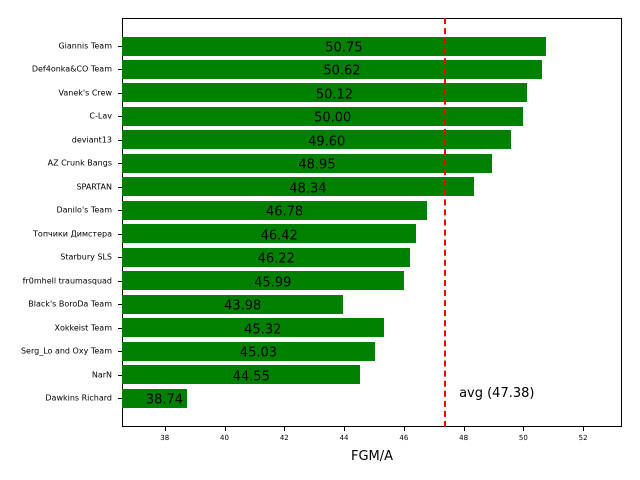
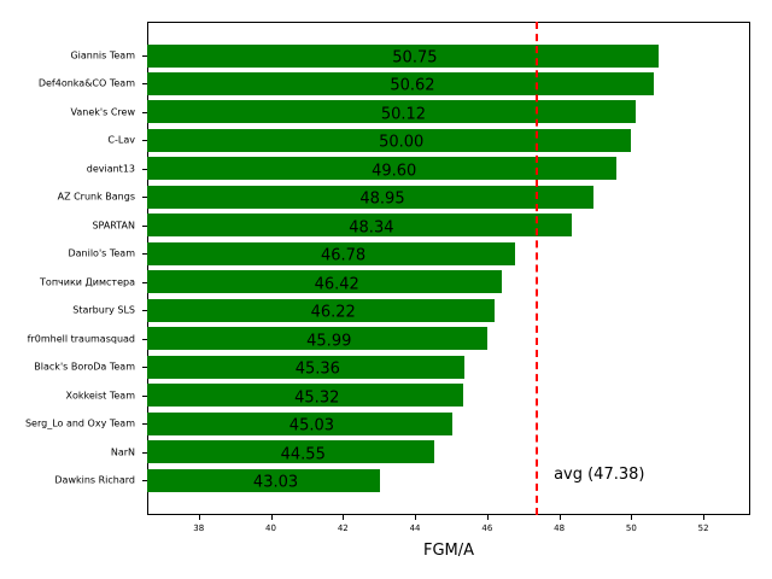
Black's BoroDa Team: 43.98 -> 45.36
Dawkins Richard: 38.74 -> 43.03
